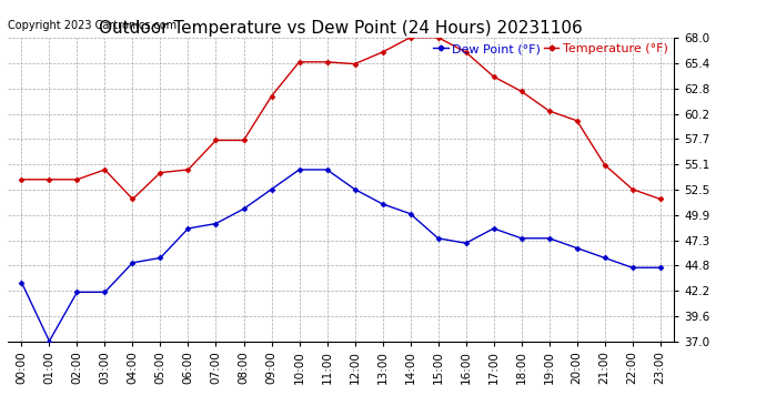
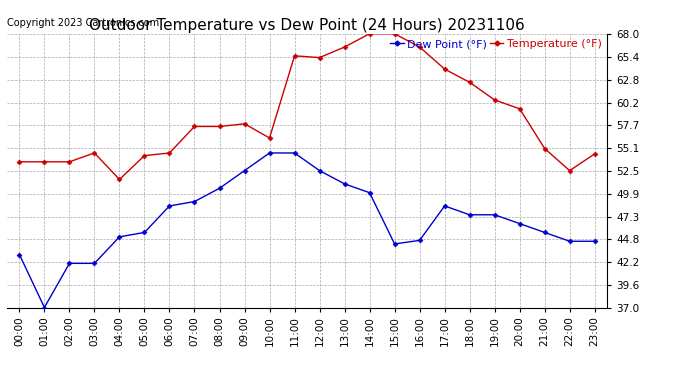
Temperature (°F)/09:00: 62.0 -> 57.8
Temperature (°F)/10:00: 65.5 -> 56.2
Dew Point (°F)/15:00: 47.5 -> 44.2
Dew Point (°F)/16:00: 47.0 -> 44.6
Temperature (°F)/23:00: 51.5 -> 54.4
